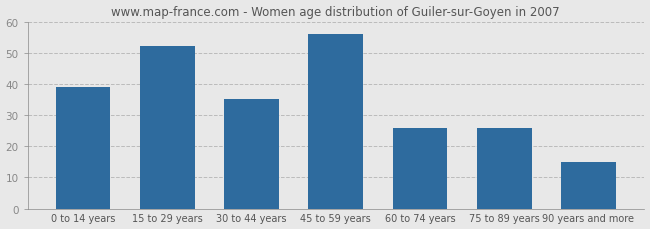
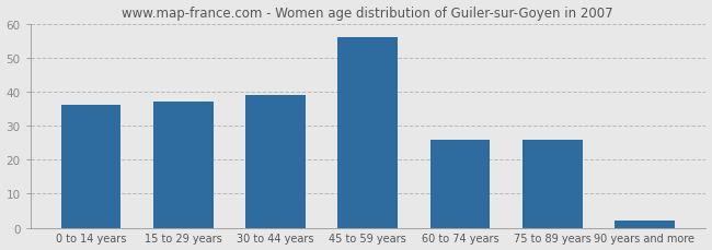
0 to 14 years: 39 -> 36
15 to 29 years: 52 -> 37
30 to 44 years: 35 -> 39
90 years and more: 15 -> 2
